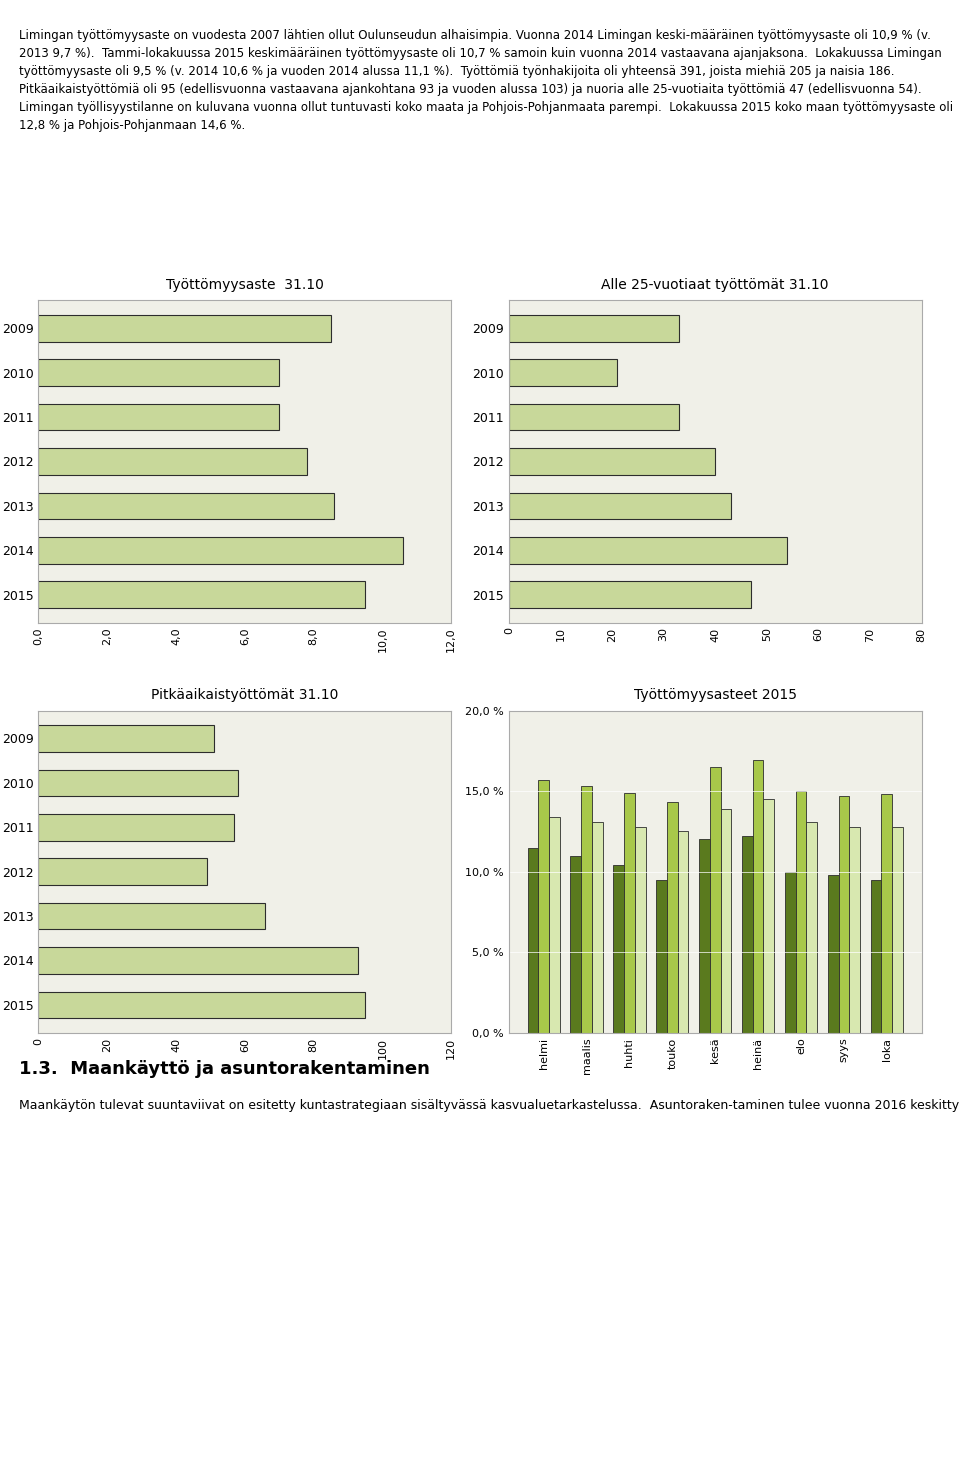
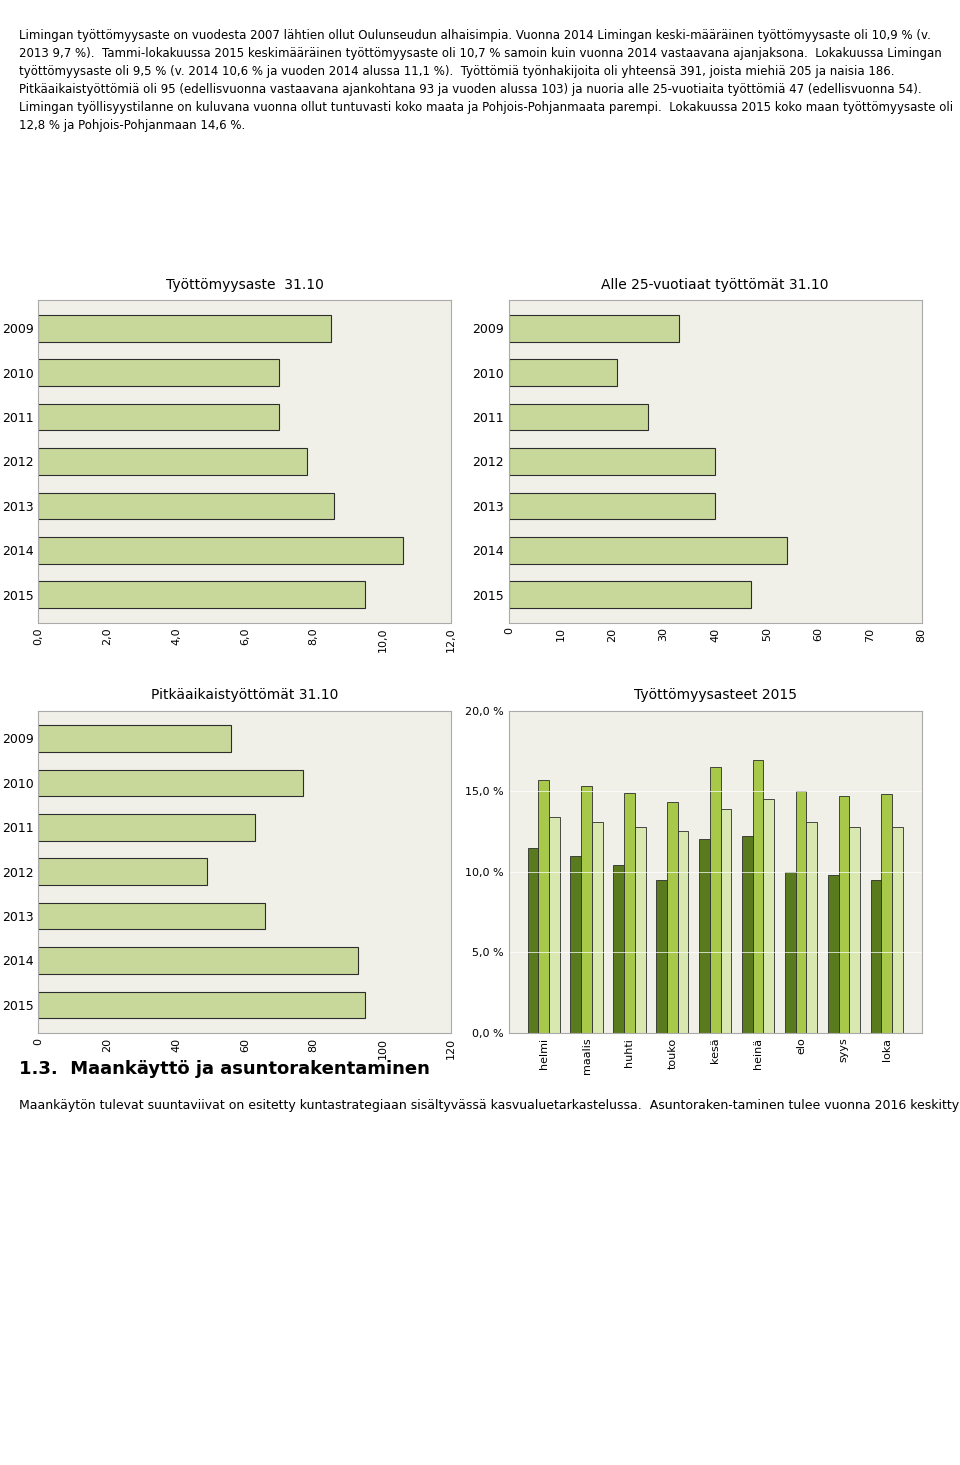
Alle 25-vuotiaat työttömät 31.10/2011: 33 -> 27
Alle 25-vuotiaat työttömät 31.10/2013: 43 -> 40
Pitkäaikaistyöttömät 31.10/2009: 51 -> 56
Pitkäaikaistyöttömät 31.10/2010: 58 -> 77
Pitkäaikaistyöttömät 31.10/2011: 57 -> 63
